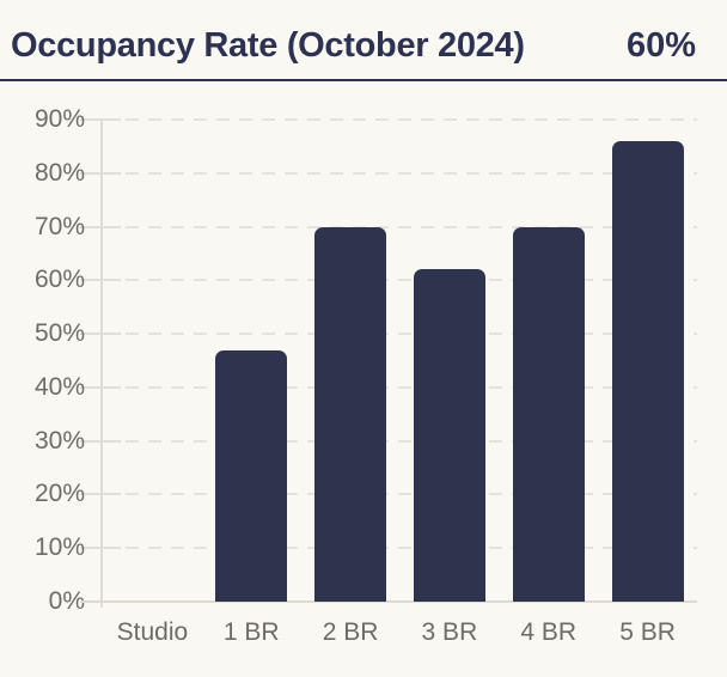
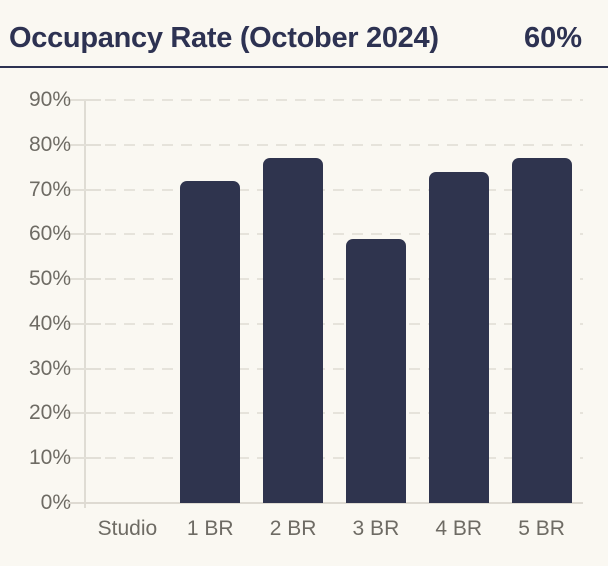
1 BR: 47% -> 72%
2 BR: 70% -> 77%
3 BR: 62% -> 59%
4 BR: 70% -> 74%
5 BR: 86% -> 77%
